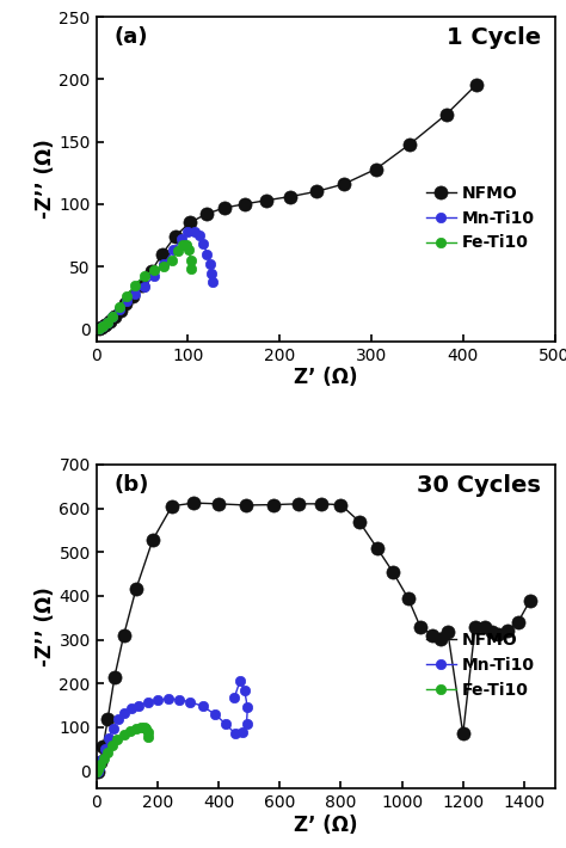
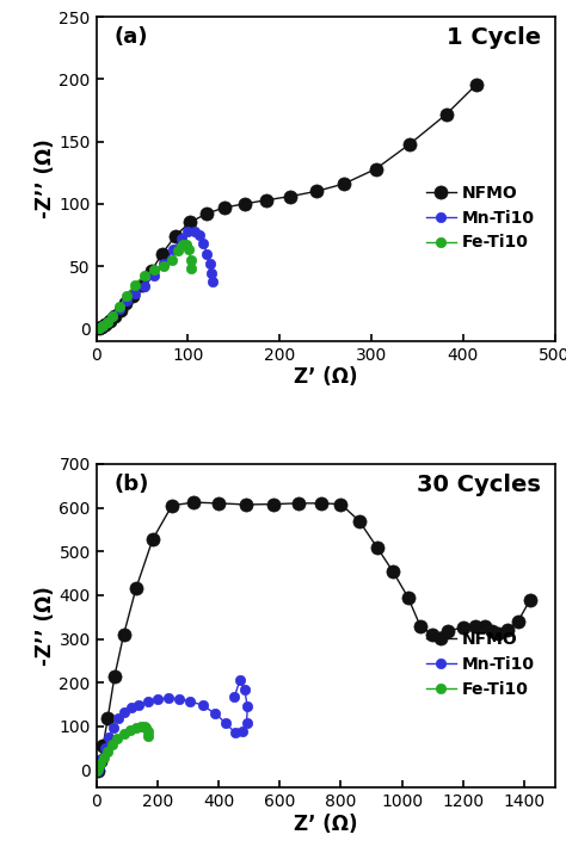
NFMO/1200: 85 -> 326
